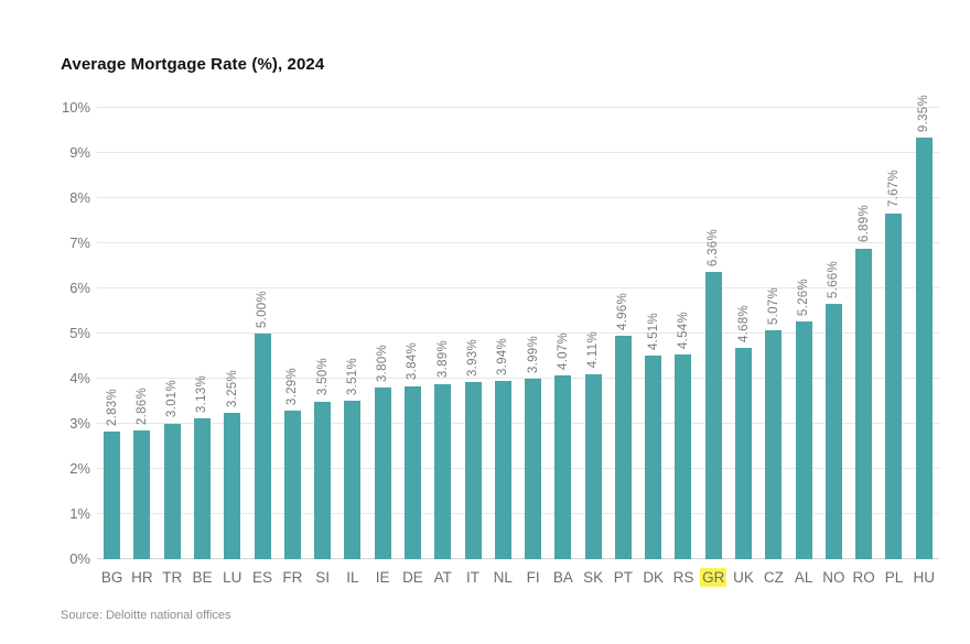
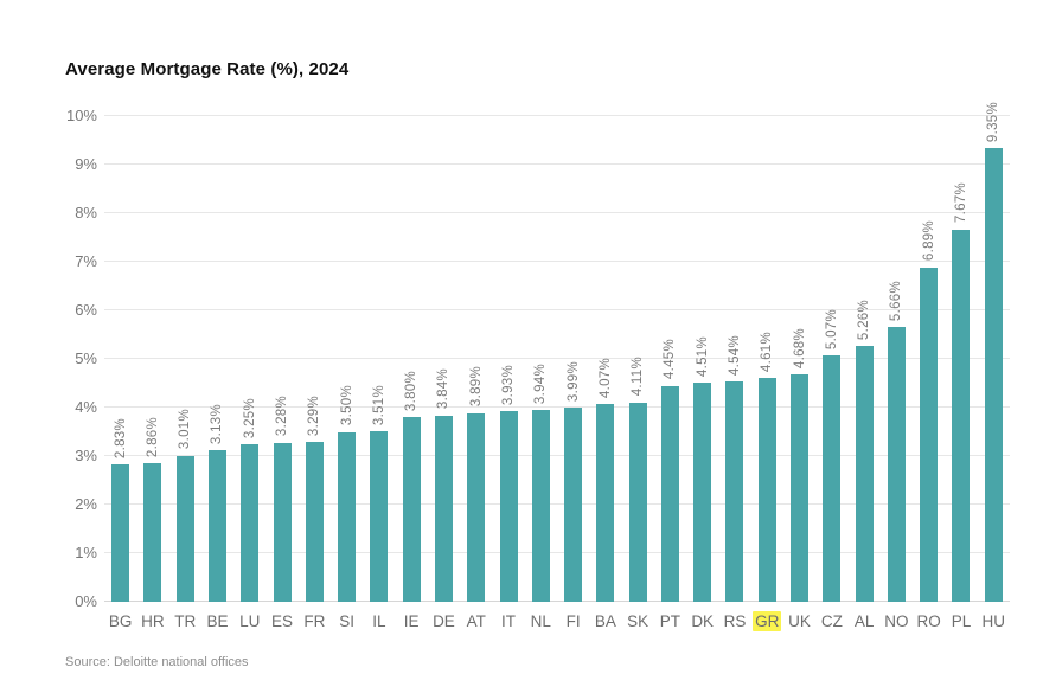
ES: 5.00% -> 3.28%
PT: 4.96% -> 4.45%
GR: 6.36% -> 4.61%
